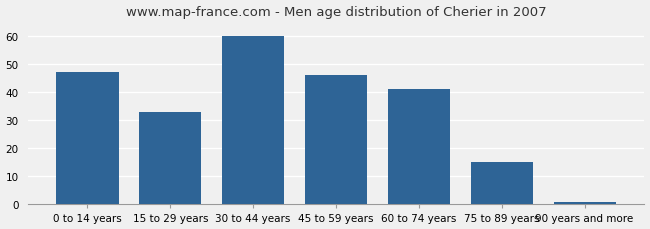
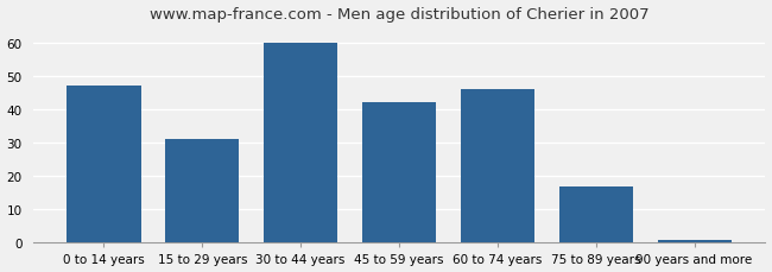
15 to 29 years: 33 -> 31
45 to 59 years: 46 -> 42
60 to 74 years: 41 -> 46
75 to 89 years: 15 -> 17
